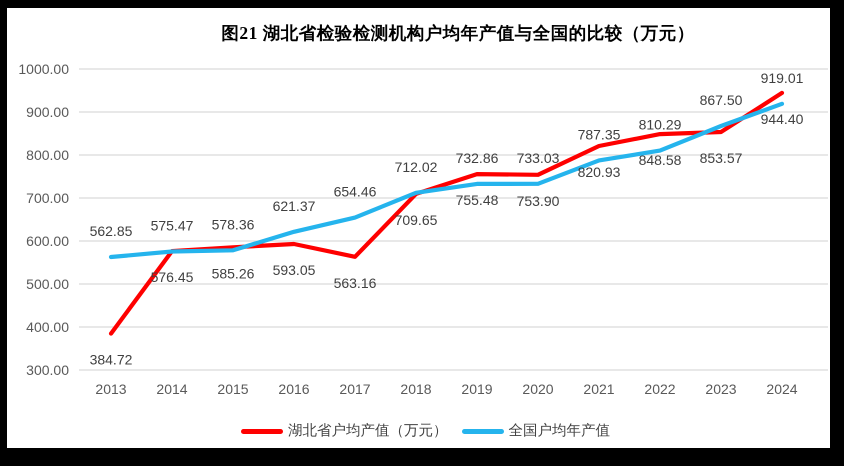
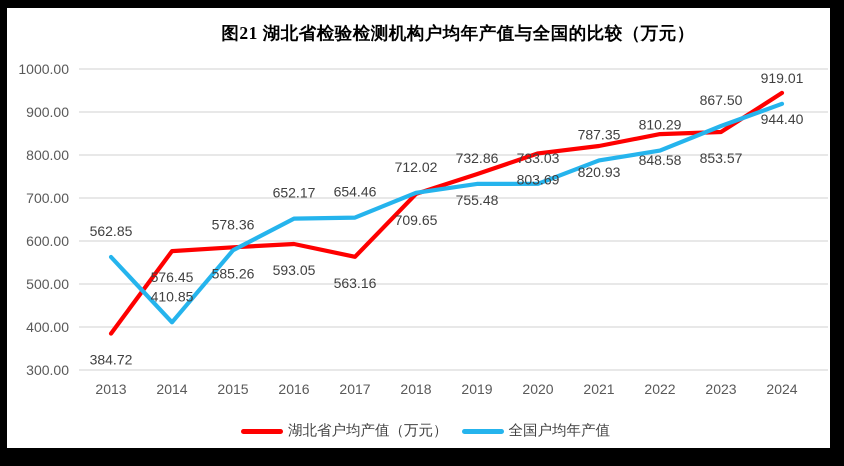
全国户均年产值/2014: 575.47 -> 410.85
全国户均年产值/2016: 621.37 -> 652.17
湖北省户均产值（万元）/2020: 753.90 -> 803.69
